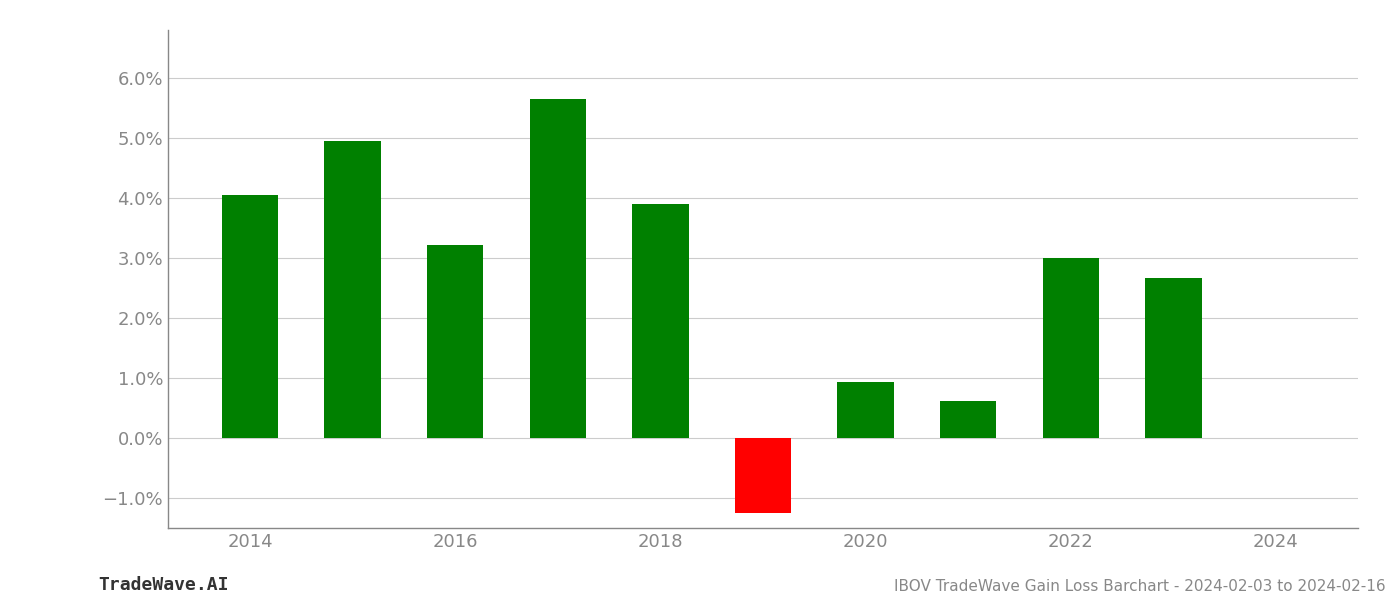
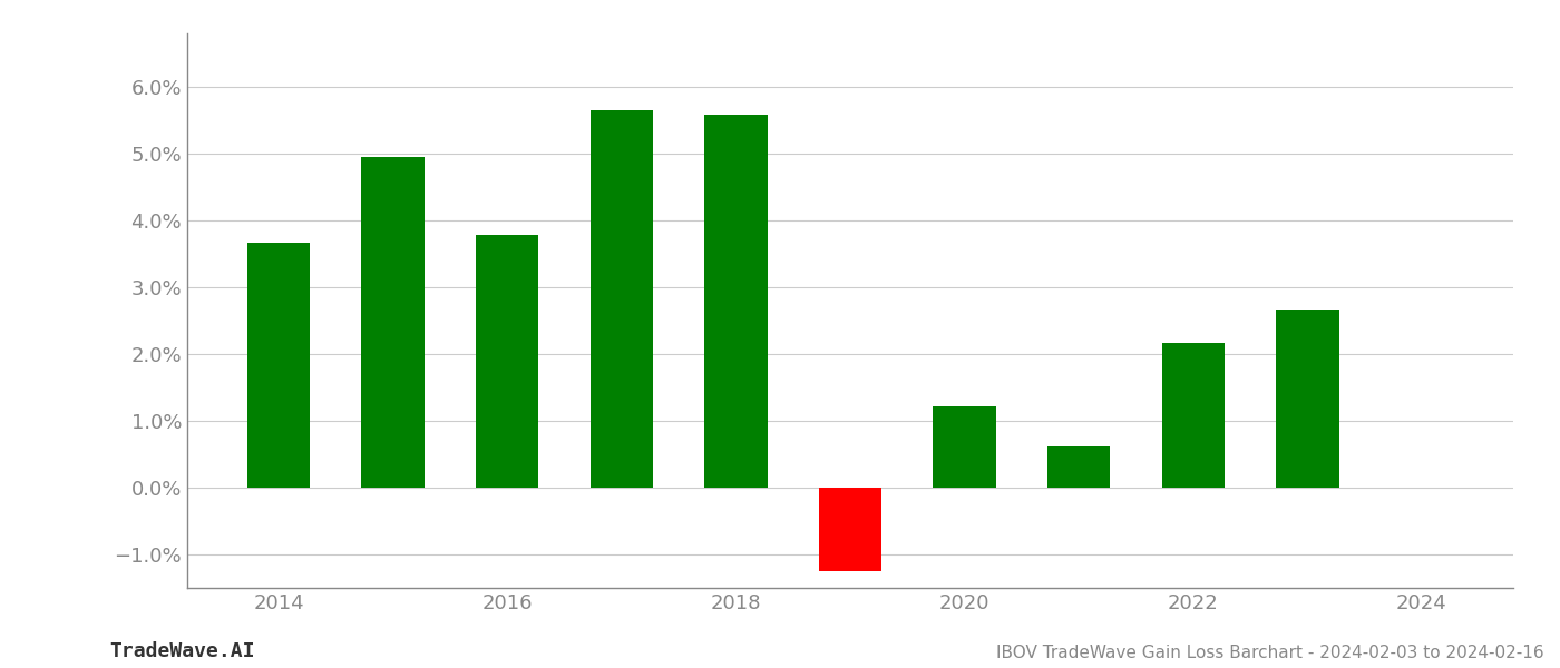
2014: 4.05% -> 3.66%
2016: 3.22% -> 3.78%
2018: 3.90% -> 5.58%
2020: 0.93% -> 1.22%
2022: 3.00% -> 2.16%
